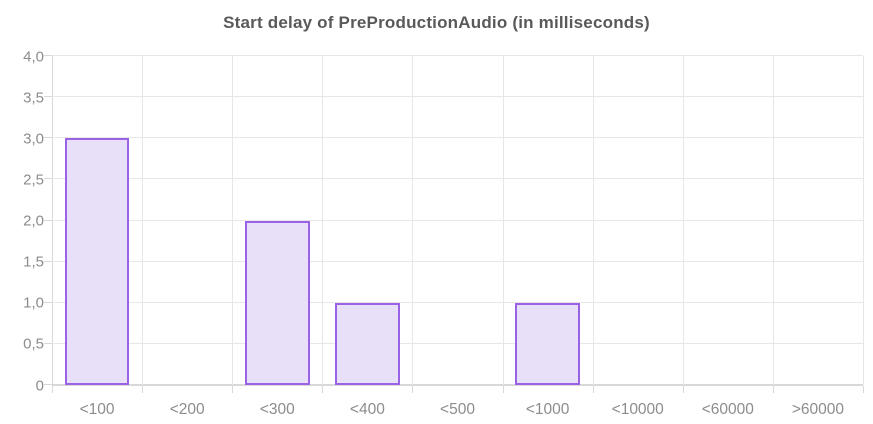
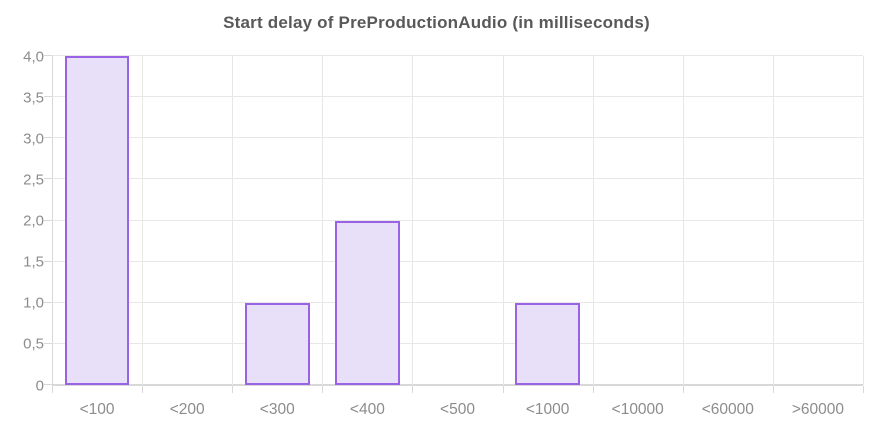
<100: 3 -> 4
<300: 2 -> 1
<400: 1 -> 2
